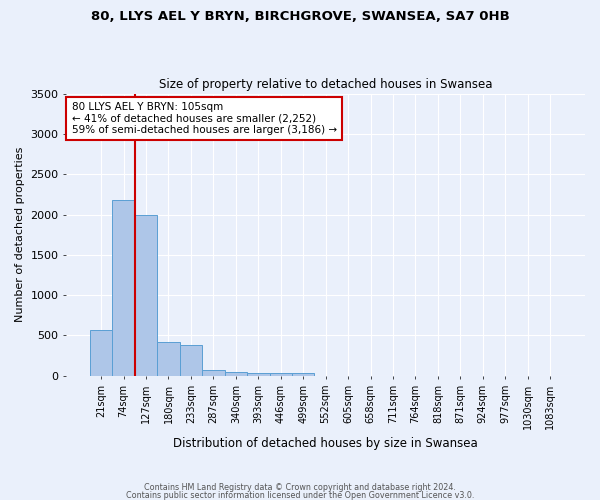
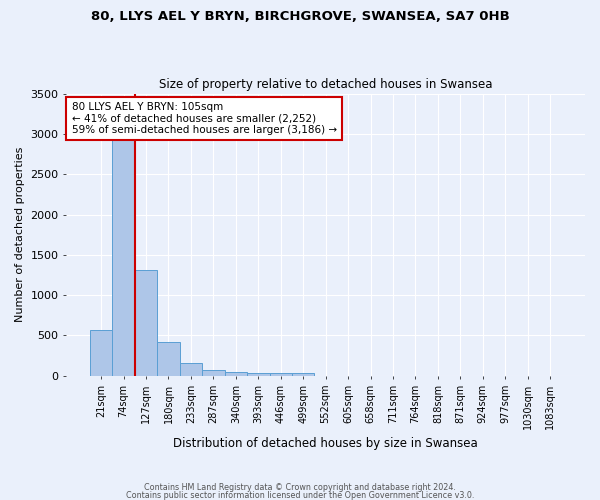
74sqm: 2180 -> 2950
127sqm: 2000 -> 1310
233sqm: 380 -> 160
